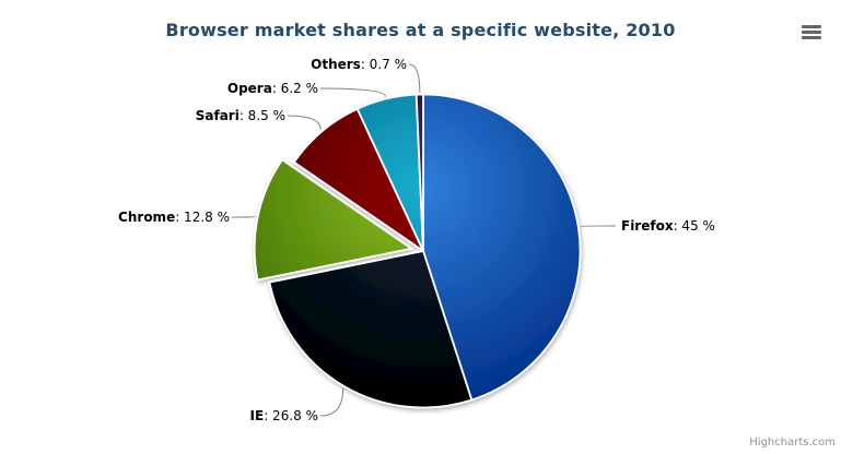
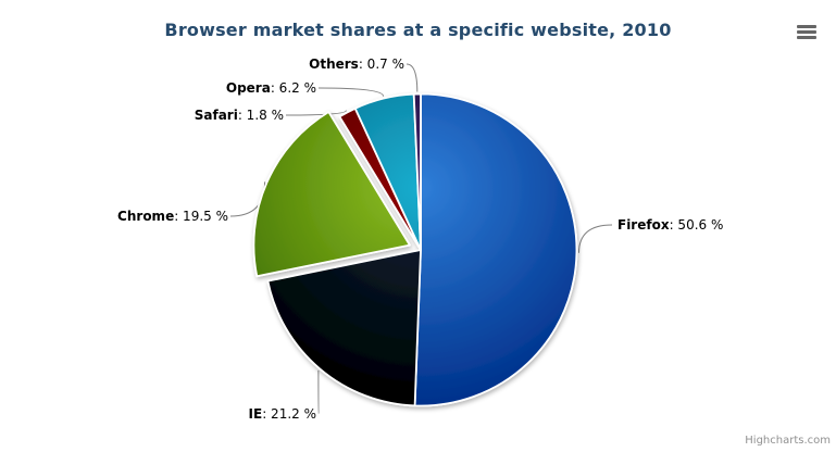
Firefox: 45 -> 50.6
IE: 26.8 -> 21.2
Chrome: 12.8 -> 19.5
Safari: 8.5 -> 1.8
